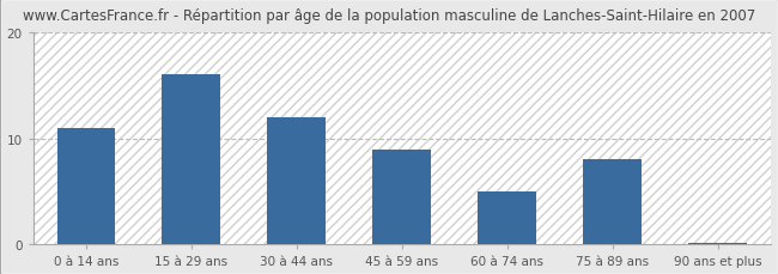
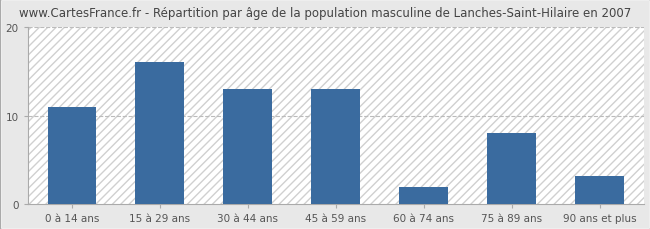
30 à 44 ans: 12.0 -> 13.0
45 à 59 ans: 9.0 -> 13.0
60 à 74 ans: 5.0 -> 2.0
90 ans et plus: 0.2 -> 3.2
